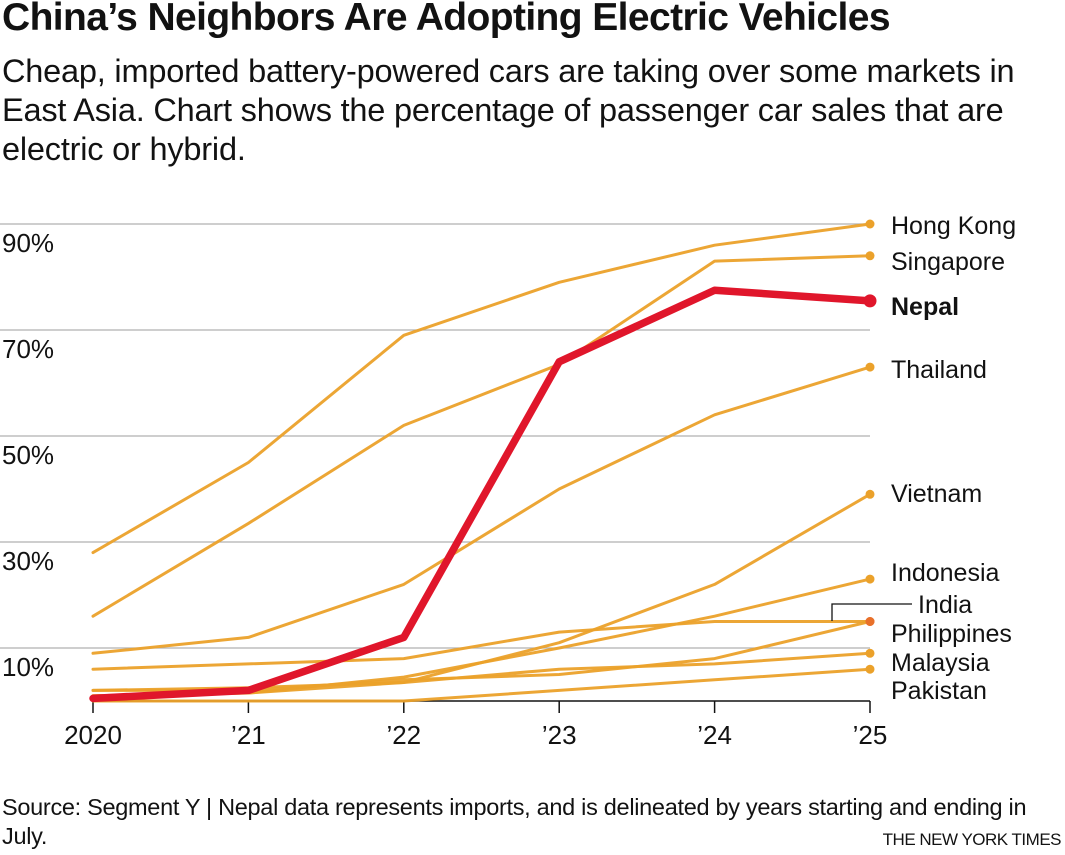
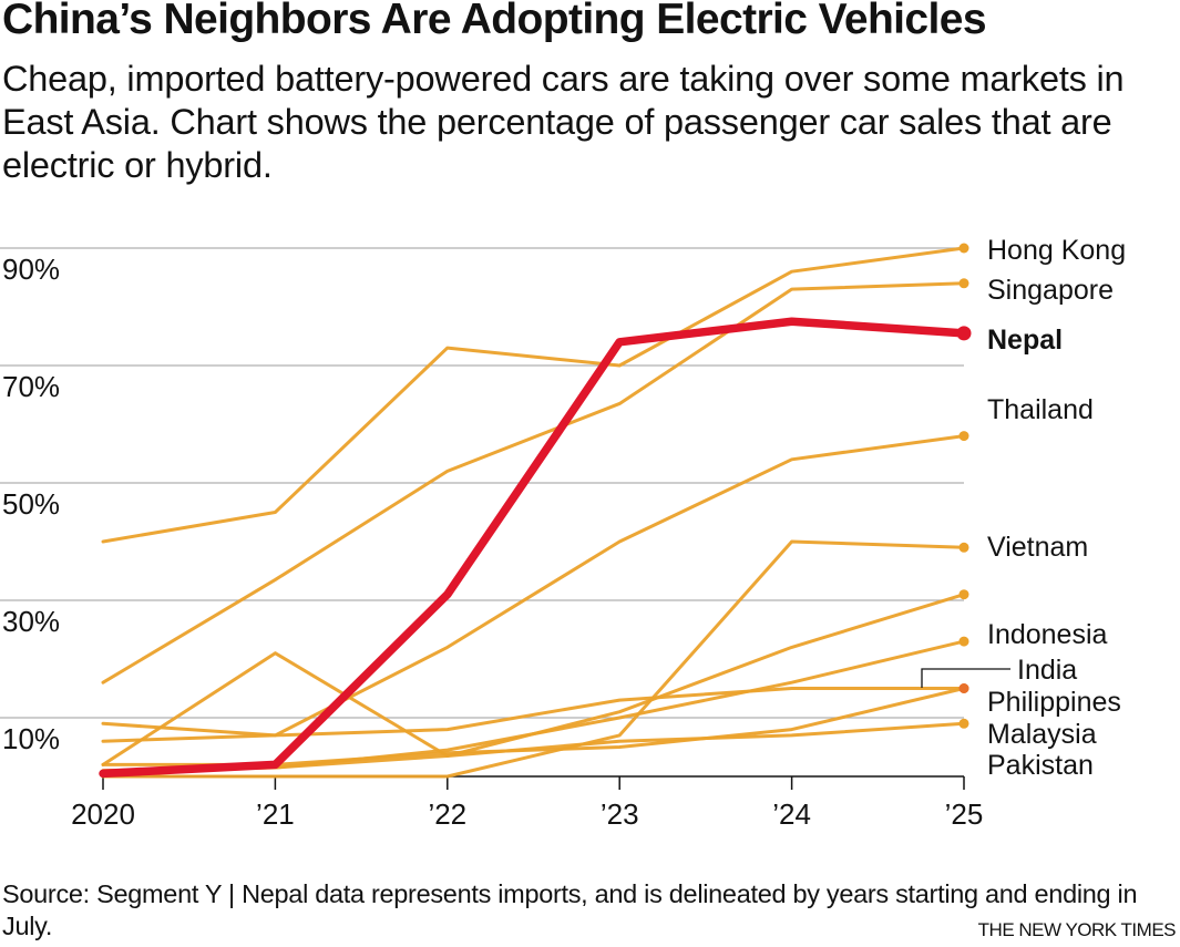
Hong Kong/2020: 28% -> 40%
Thailand/’21: 12% -> 7%
Malaysia/’21: 2% -> 21%
Hong Kong/’22: 69% -> 73%
Nepal/’22: 12% -> 31%
Hong Kong/’23: 79% -> 70%
Nepal/’23: 64% -> 74%
Pakistan/’23: 2% -> 7%
Pakistan/’24: 4% -> 40%
Thailand/’25: 63% -> 58%
Vietnam/’25: 39% -> 31%
Pakistan/’25: 6% -> 39%
